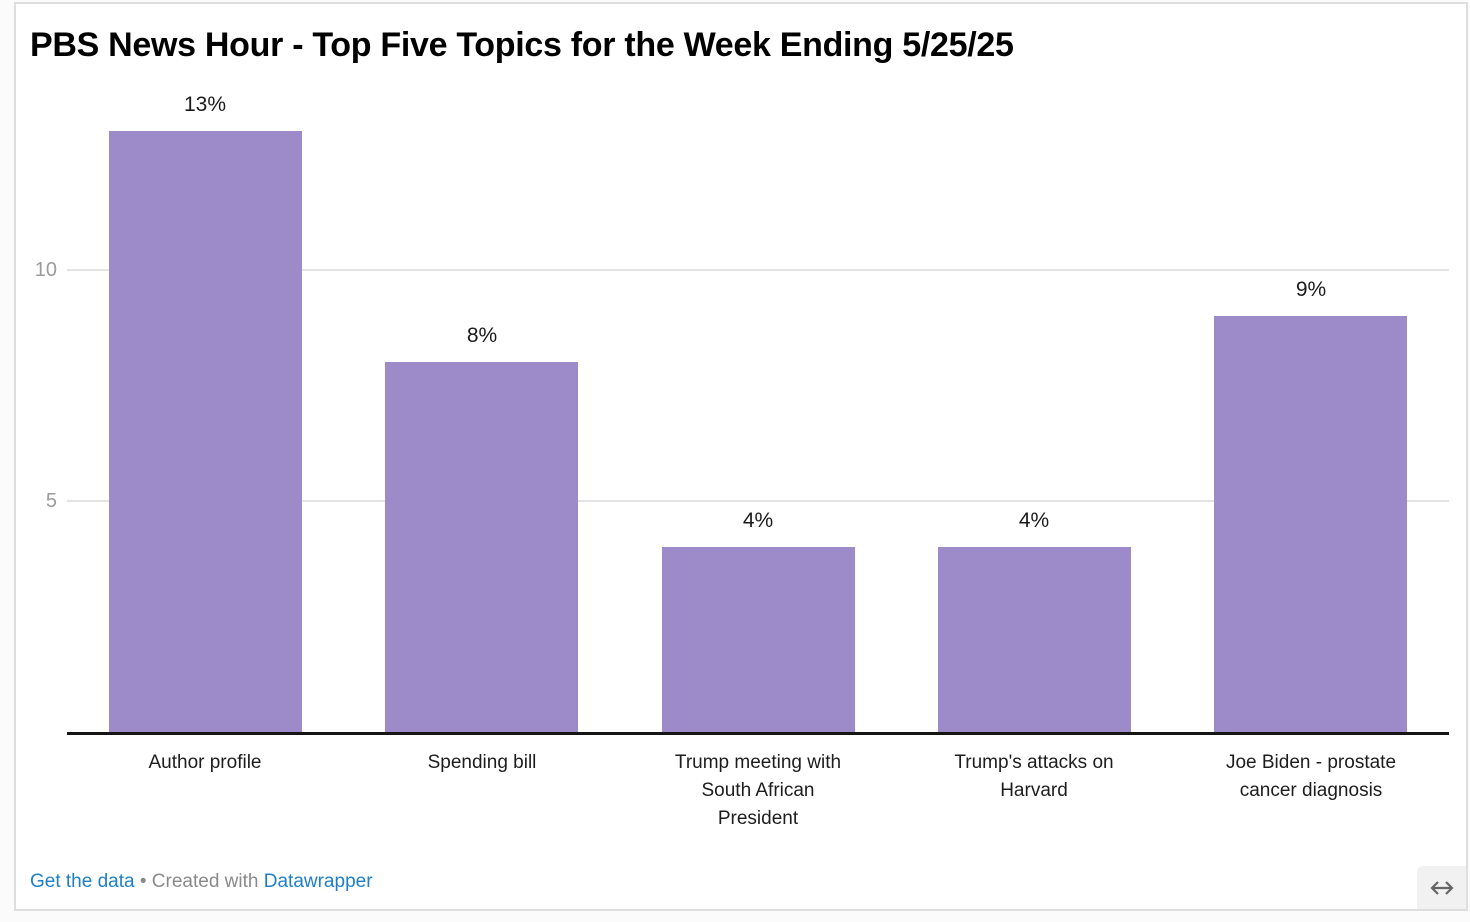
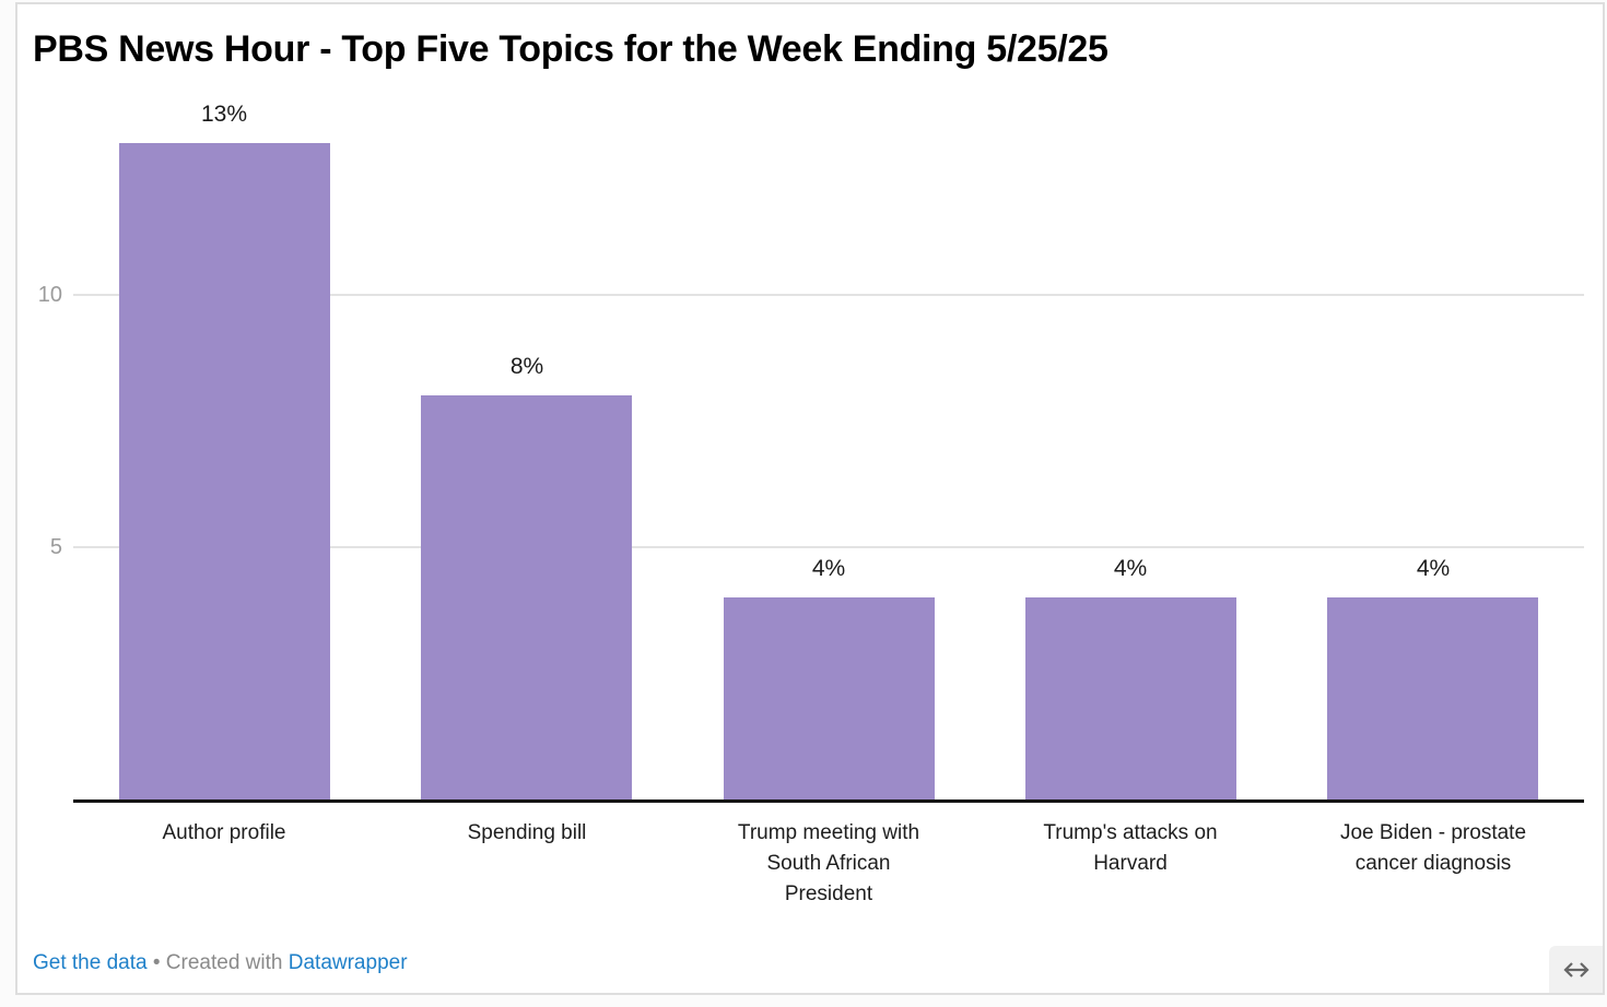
Joe Biden - prostate cancer diagnosis: 9% -> 4%
